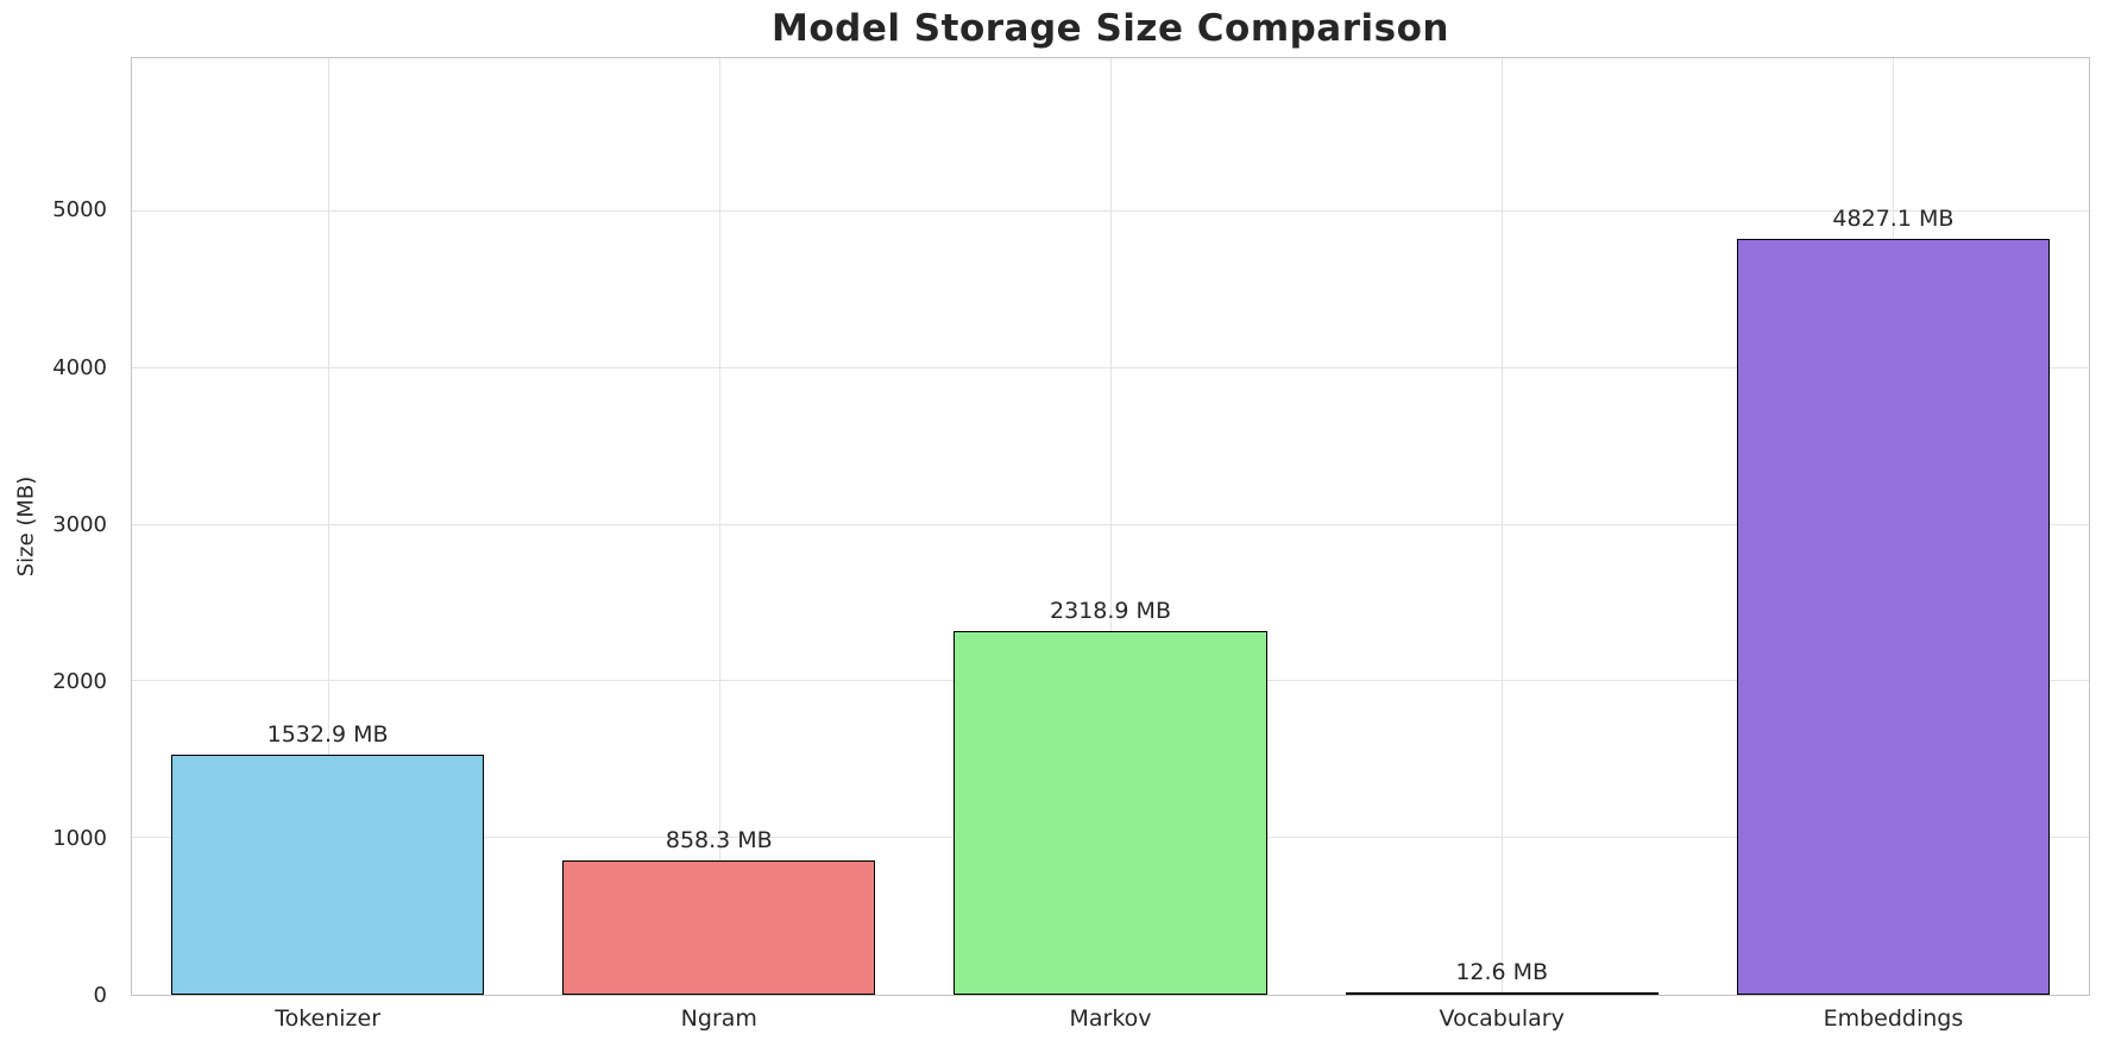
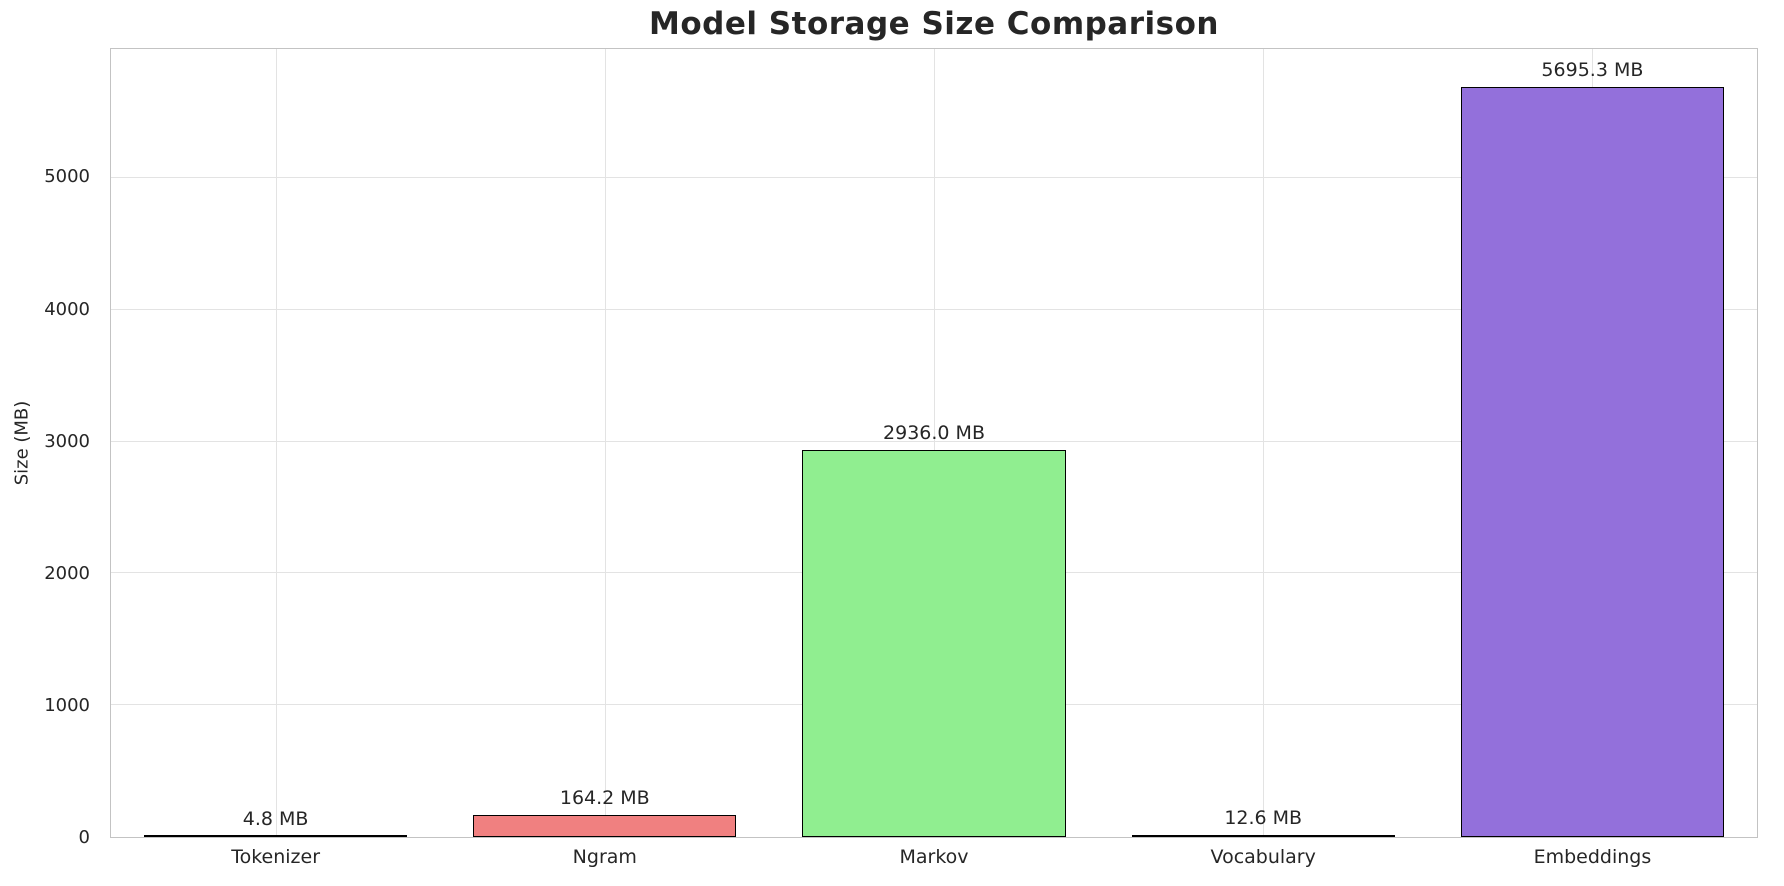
Tokenizer: 1532.9 -> 4.8
Ngram: 858.3 -> 164.2
Markov: 2318.9 -> 2936.0
Embeddings: 4827.1 -> 5695.3
